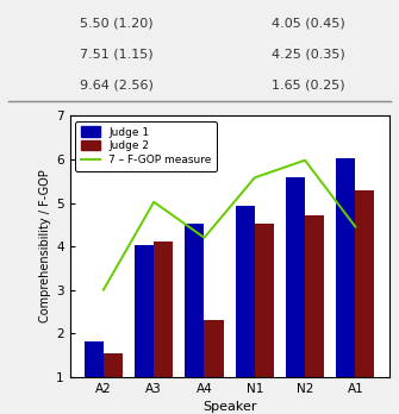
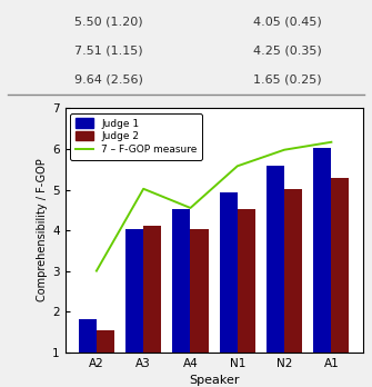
7 – F-GOP measure/A4: 4.20 -> 4.55
Judge 2/A4: 2.30 -> 4.02
Judge 2/N2: 4.70 -> 5.02
7 – F-GOP measure/A1: 4.45 -> 6.17
